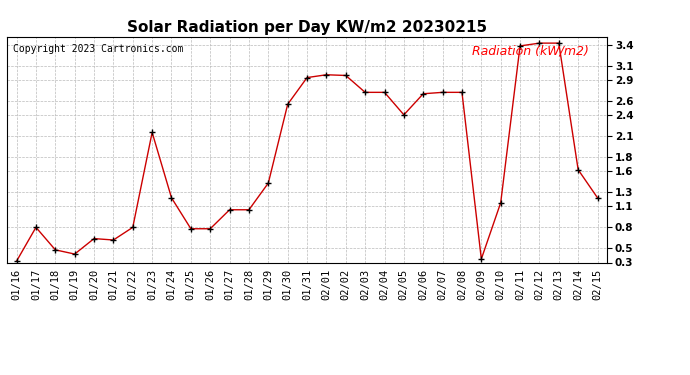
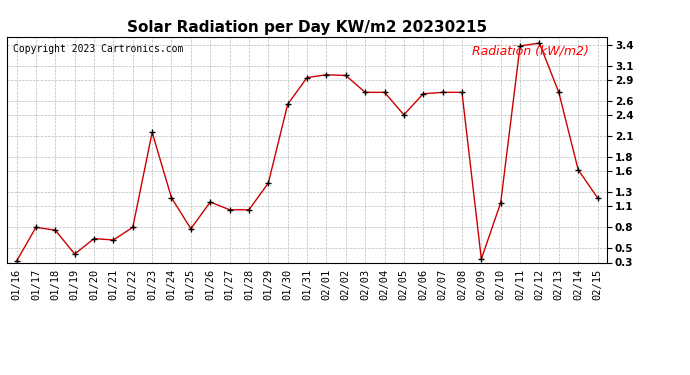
01/18: 0.48 -> 0.76
01/26: 0.78 -> 1.16
02/13: 3.42 -> 2.72
